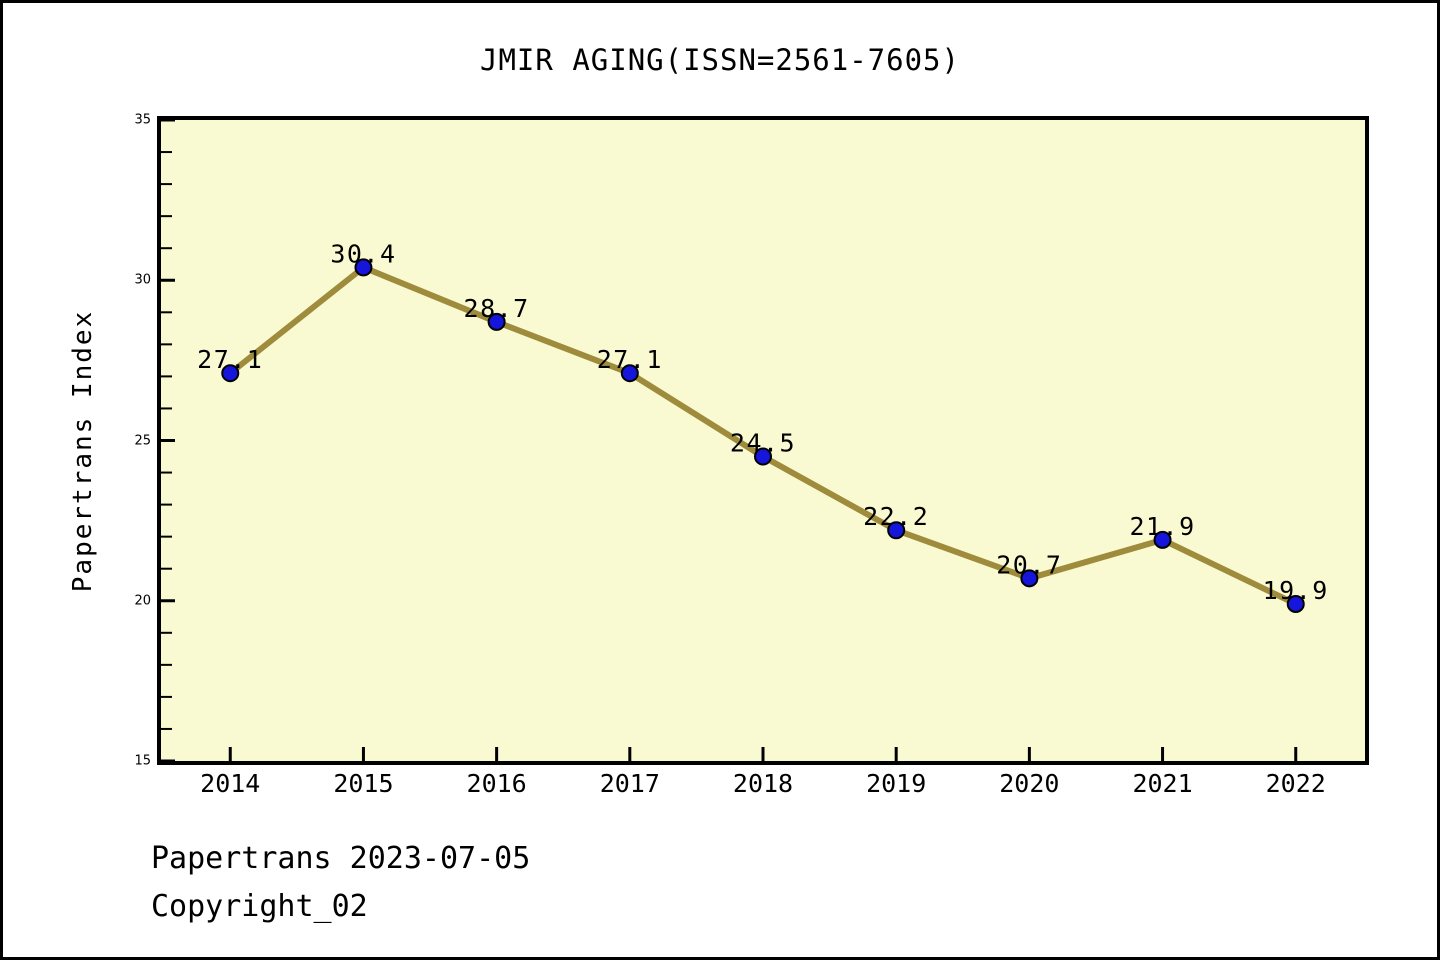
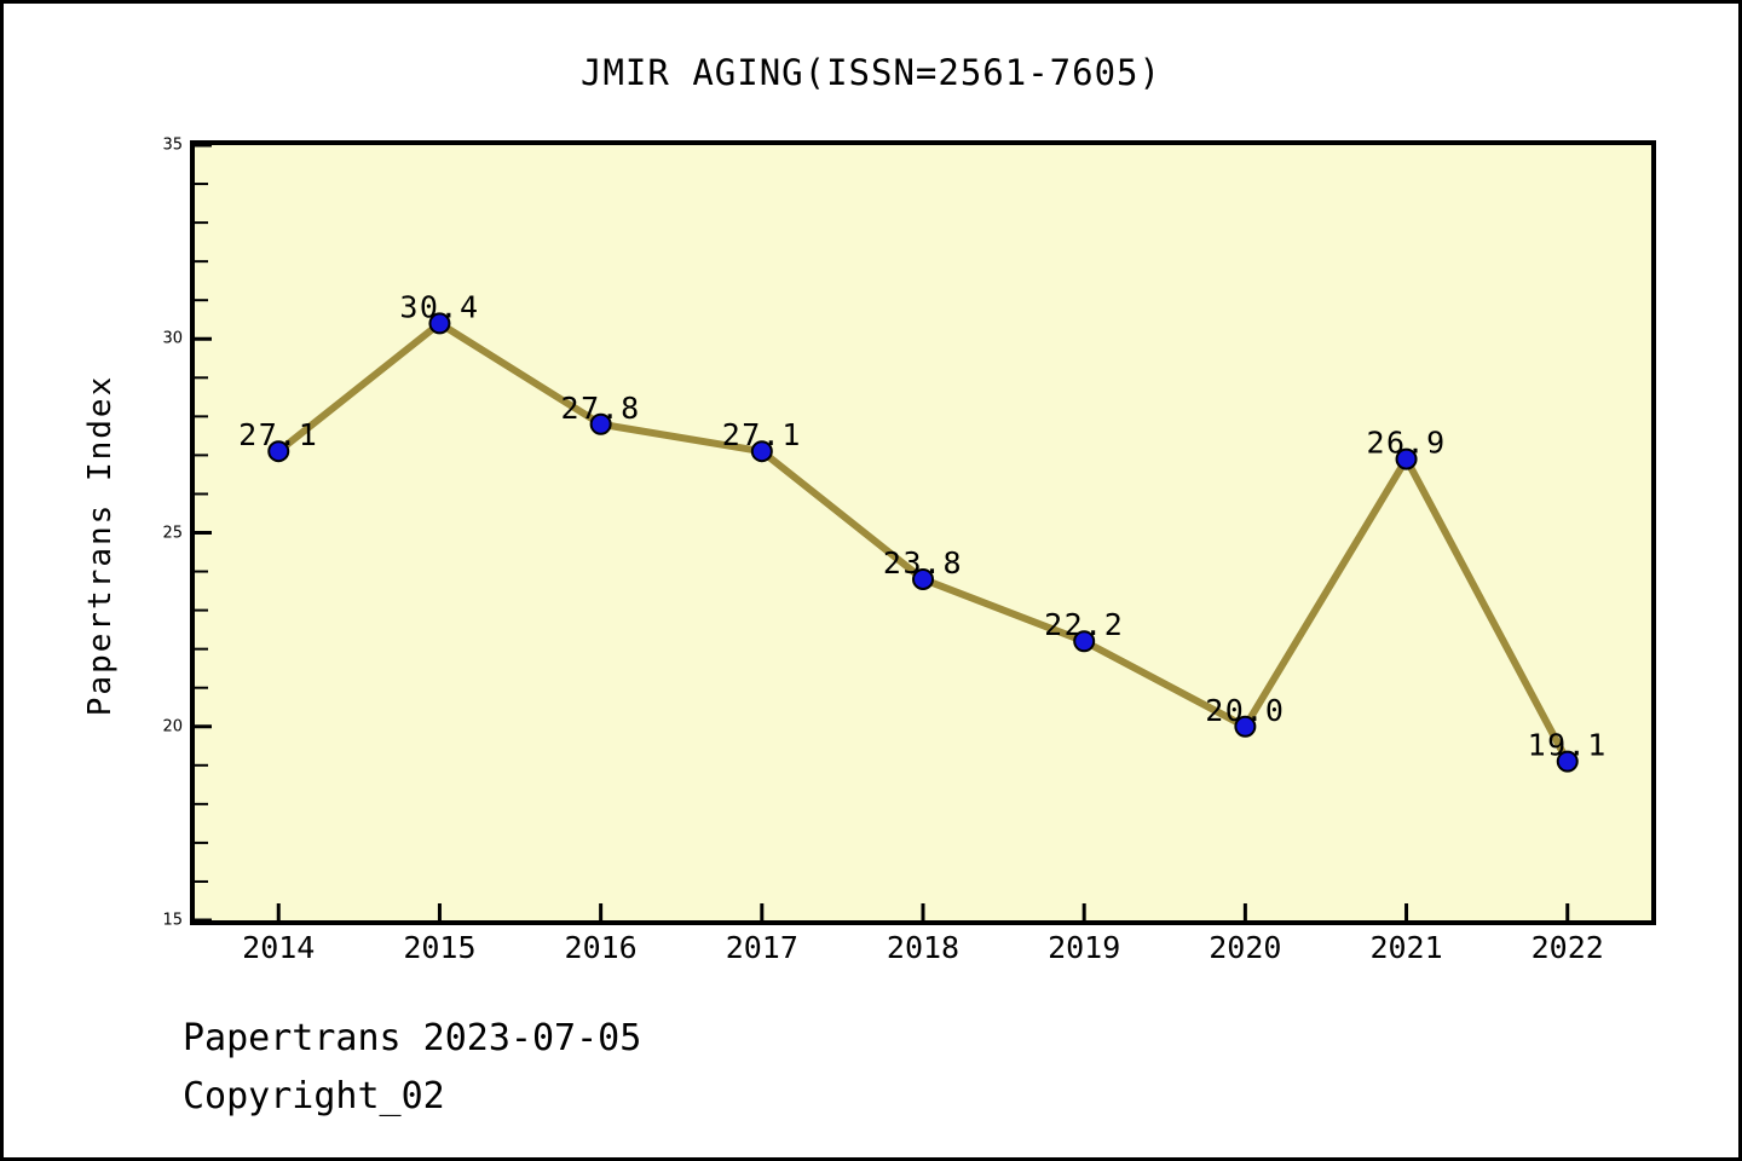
2016: 28.7 -> 27.8
2018: 24.5 -> 23.8
2020: 20.7 -> 20.0
2021: 21.9 -> 26.9
2022: 19.9 -> 19.1
